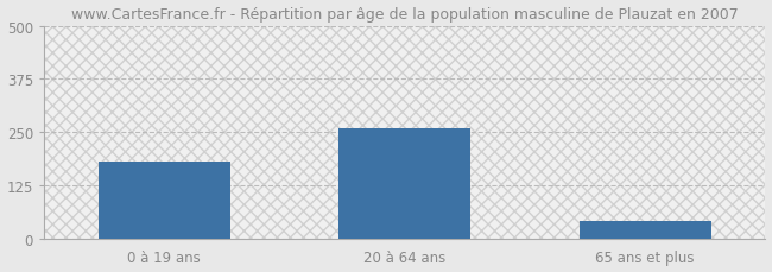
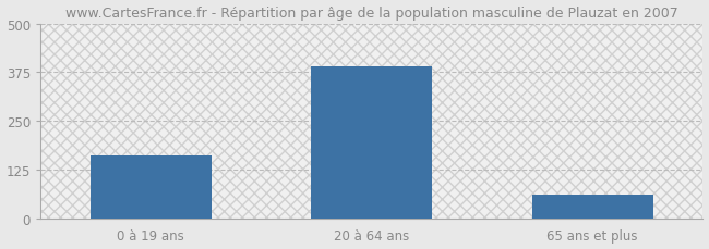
0 à 19 ans: 180 -> 160
20 à 64 ans: 260 -> 390
65 ans et plus: 40 -> 60
